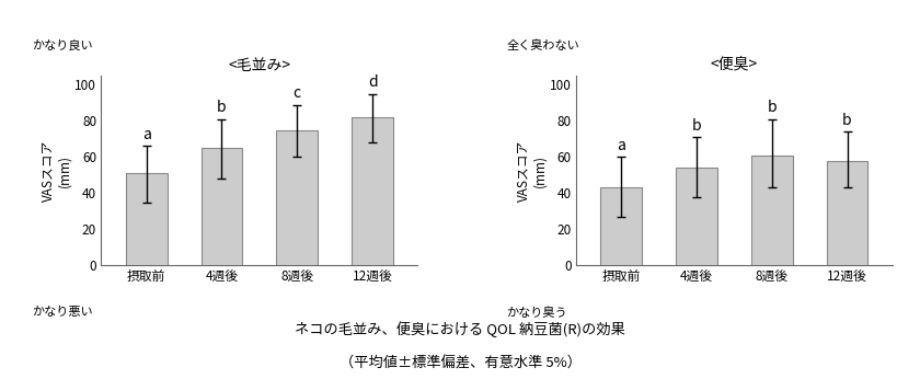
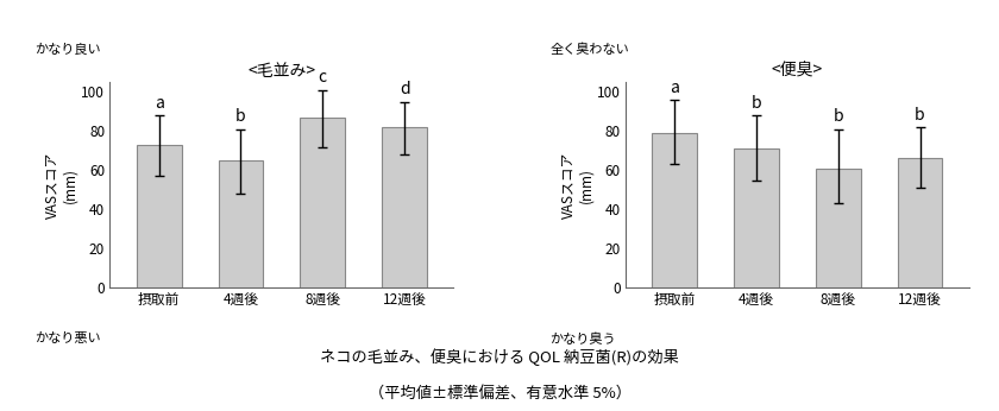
<毛並み>/摂取前: 51 -> 73
<毛並み>/8週後: 75 -> 87
<便臭>/摂取前: 43 -> 79
<便臭>/4週後: 54 -> 71
<便臭>/12週後: 58 -> 66
